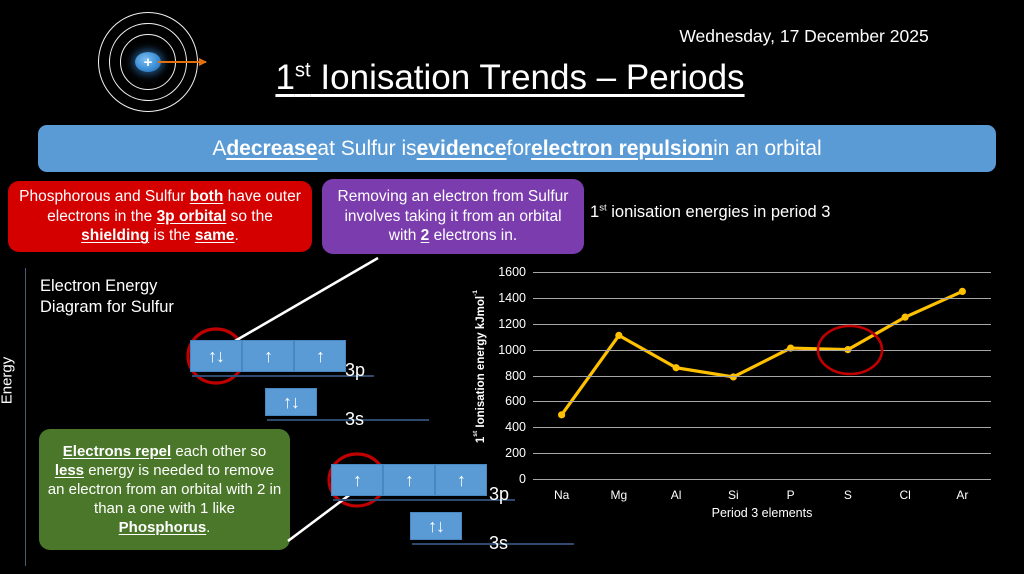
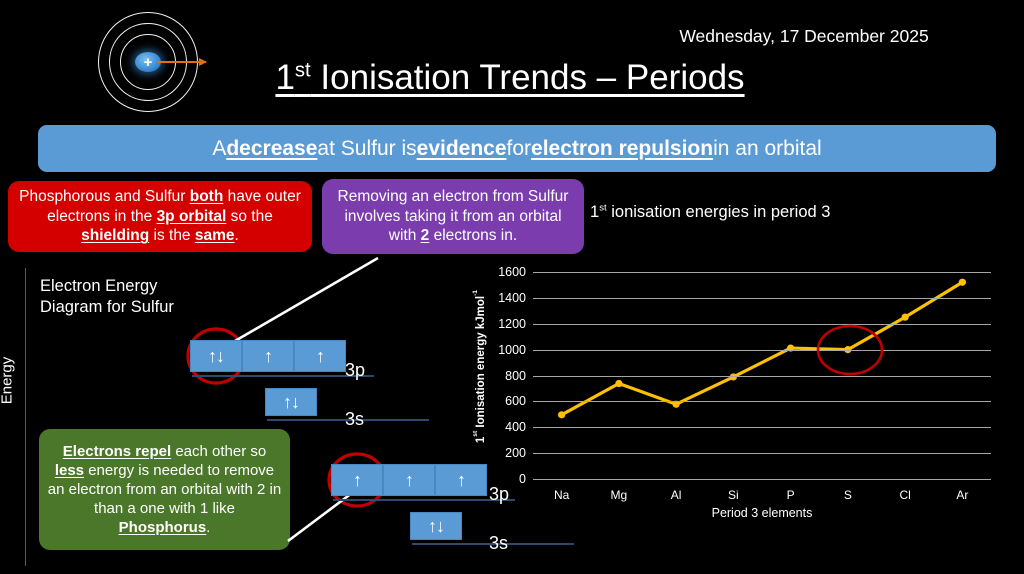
Mg: 1110 -> 740
Al: 860 -> 580
Ar: 1450 -> 1520
